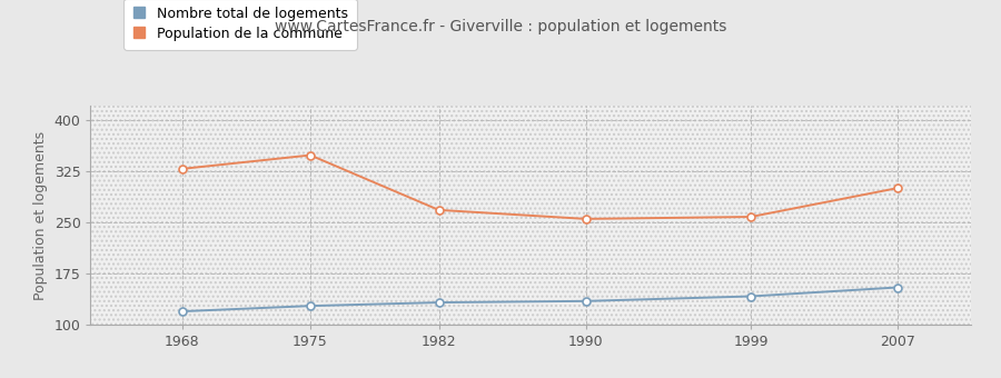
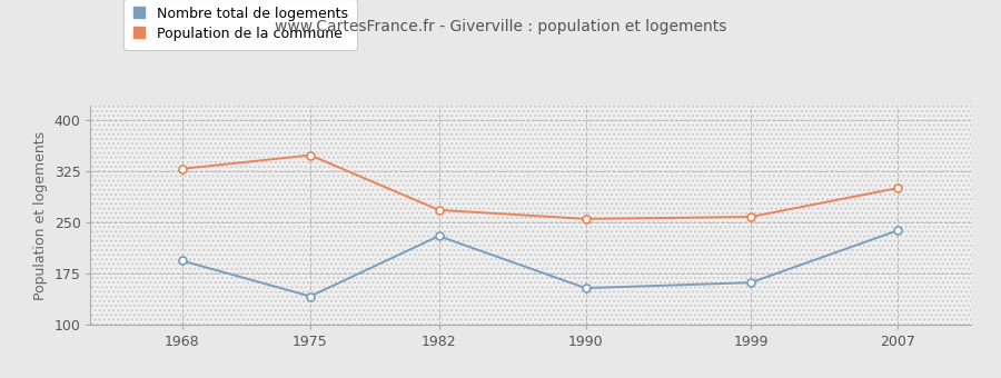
Nombre total de logements/1968: 120 -> 194
Nombre total de logements/1975: 128 -> 142
Nombre total de logements/1982: 133 -> 230
Nombre total de logements/1990: 135 -> 154
Nombre total de logements/1999: 142 -> 162
Nombre total de logements/2007: 155 -> 238
